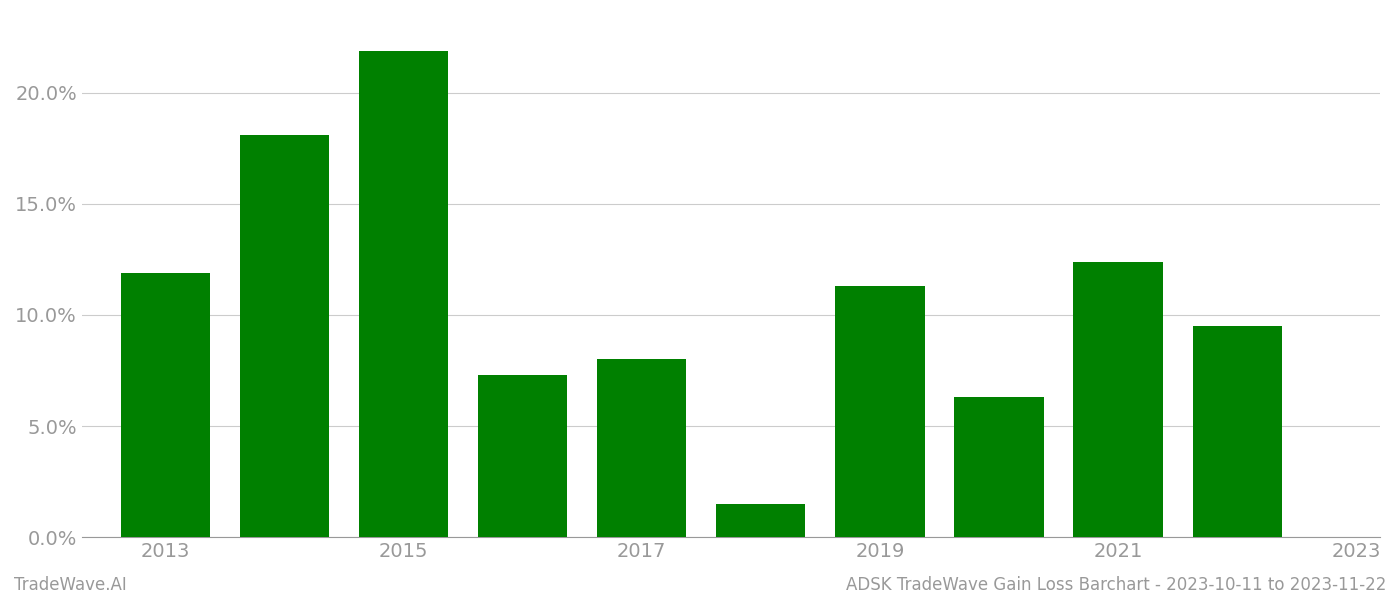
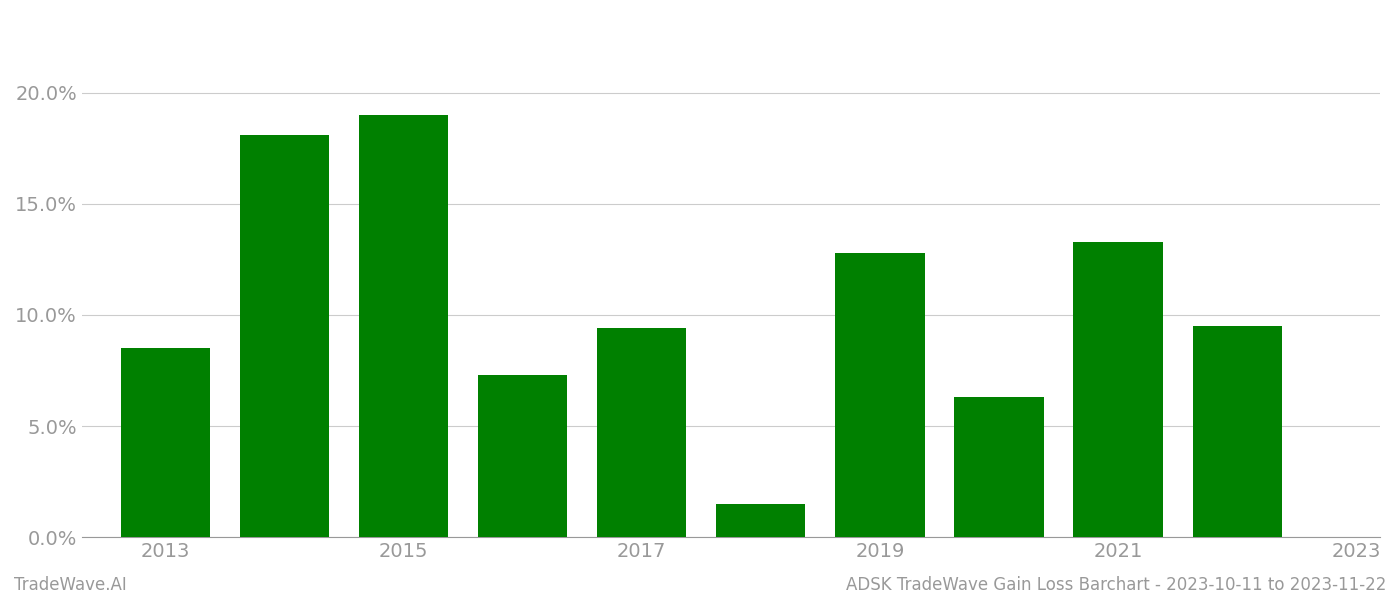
2013: 11.9% -> 8.5%
2015: 21.9% -> 19.0%
2017: 8.0% -> 9.4%
2019: 11.3% -> 12.8%
2021: 12.4% -> 13.3%
